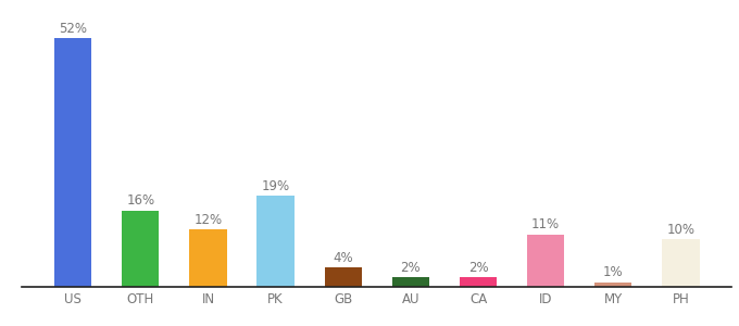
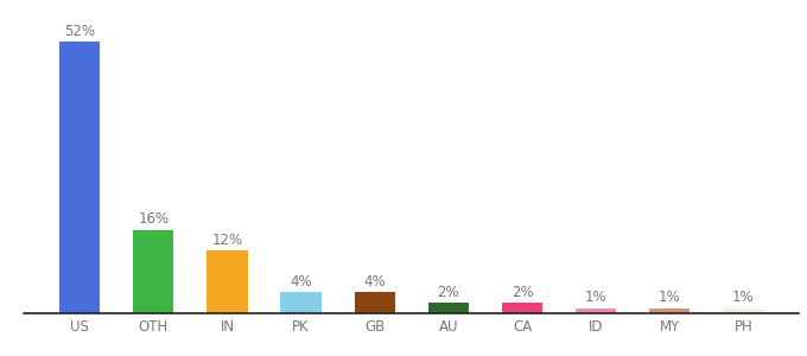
PK: 19% -> 4%
ID: 11% -> 1%
PH: 10% -> 1%
